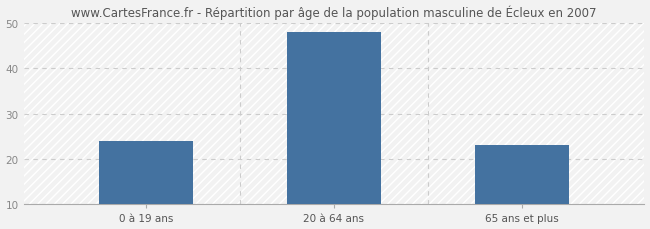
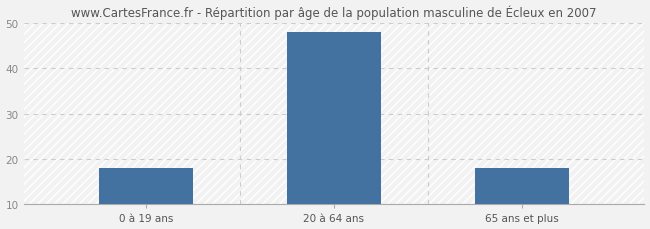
0 à 19 ans: 24 -> 18
65 ans et plus: 23 -> 18
